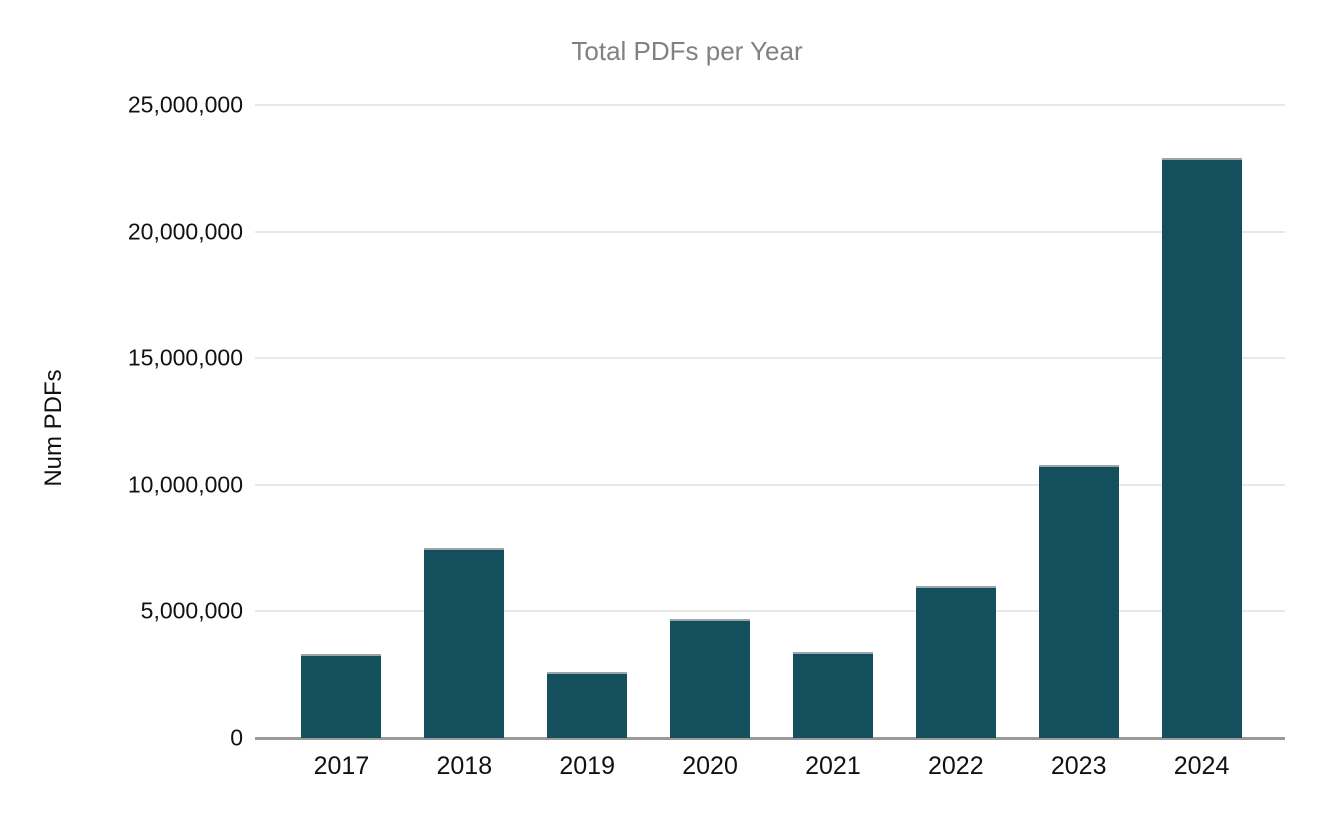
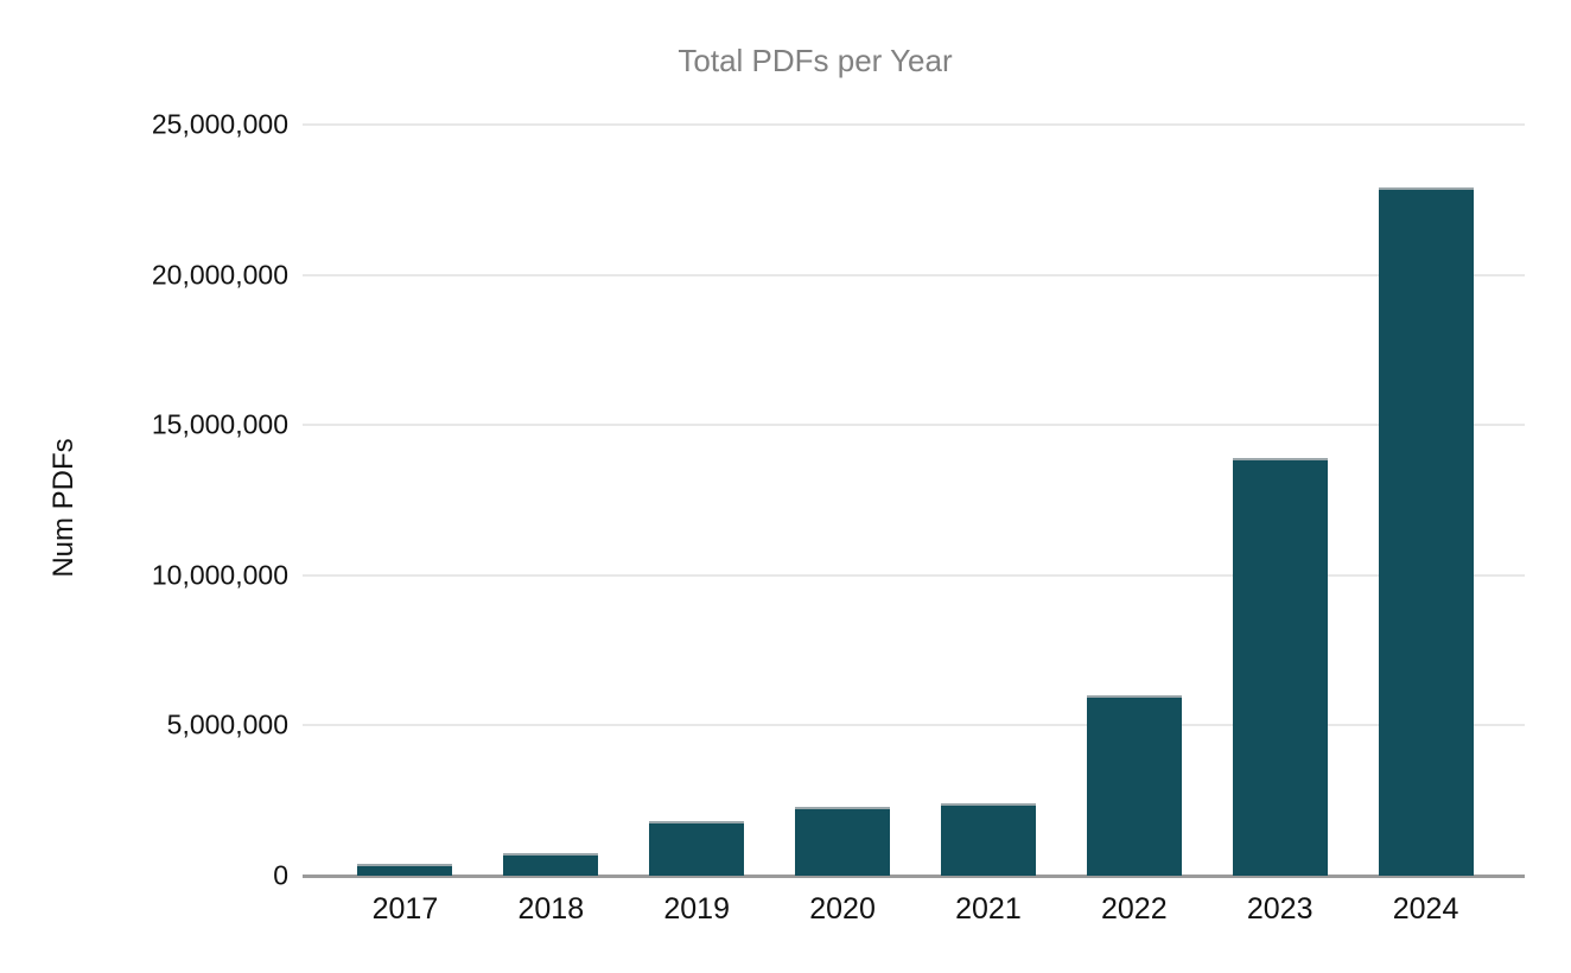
2017: 3300000 -> 400000
2018: 7500000 -> 800000
2019: 2600000 -> 1800000
2020: 4700000 -> 2300000
2021: 3400000 -> 2400000
2023: 10800000 -> 13900000
